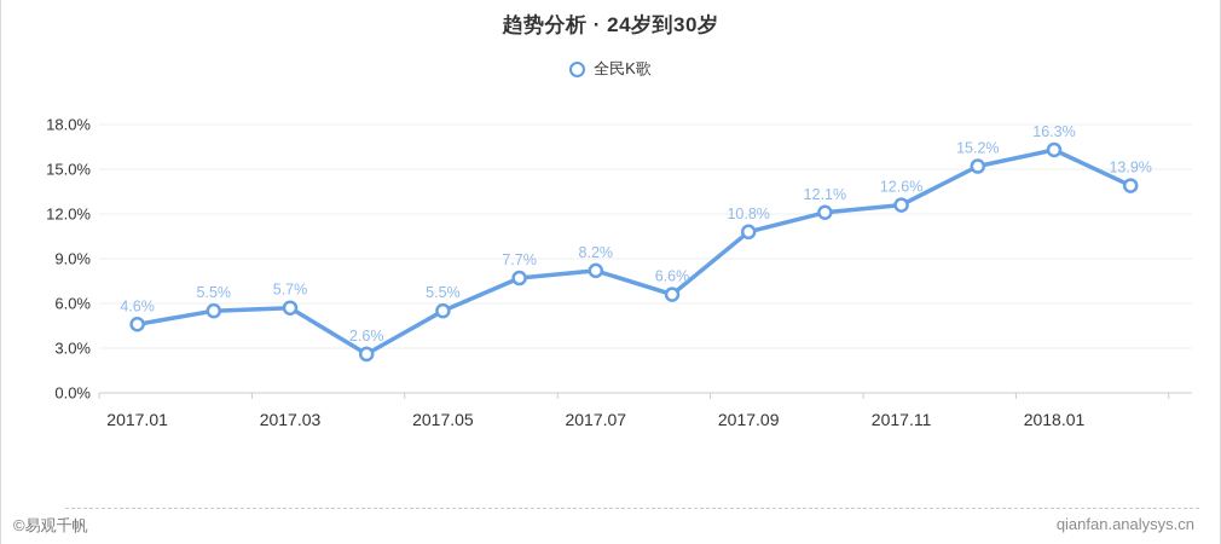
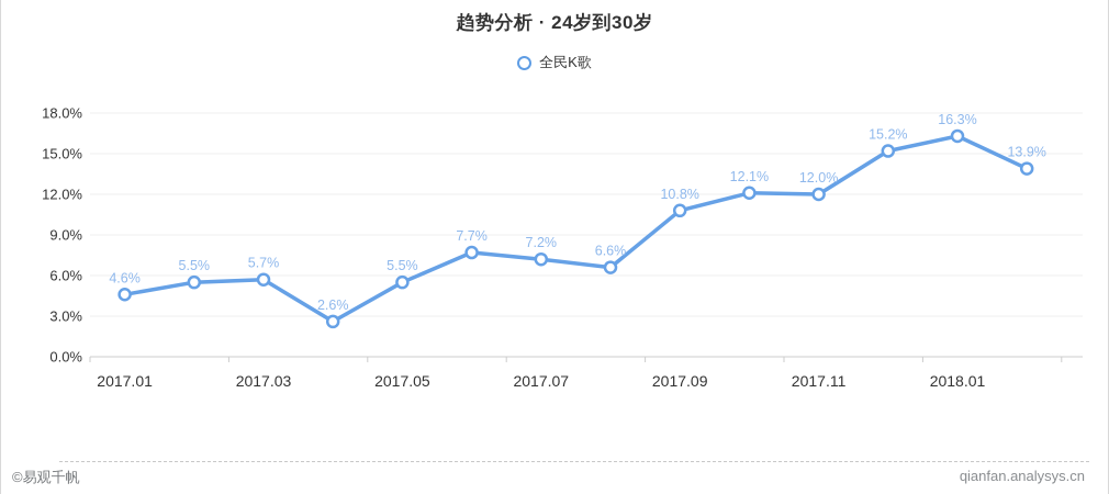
2017.07: 8.2% -> 7.2%
2017.11: 12.6% -> 12.0%
